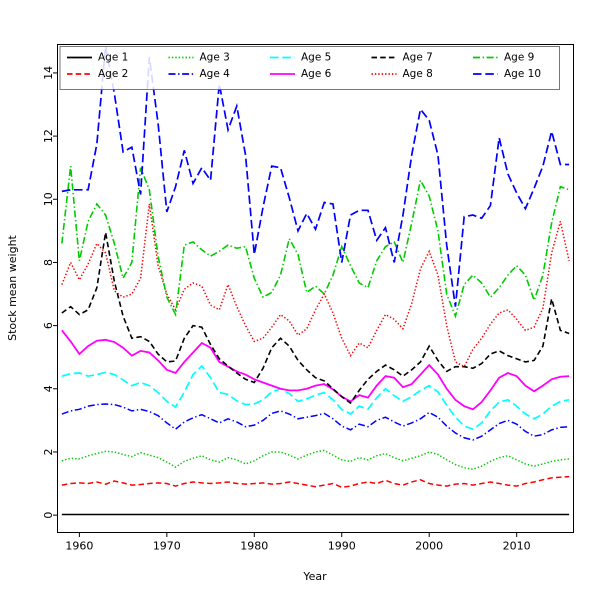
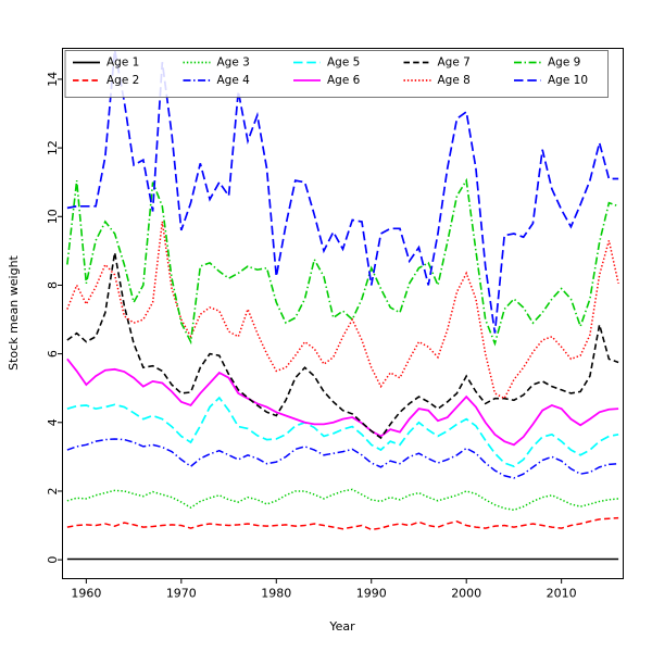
Age 9/2000: 10.1 -> 11.1
Age 10/2000: 12.5 -> 13.1
